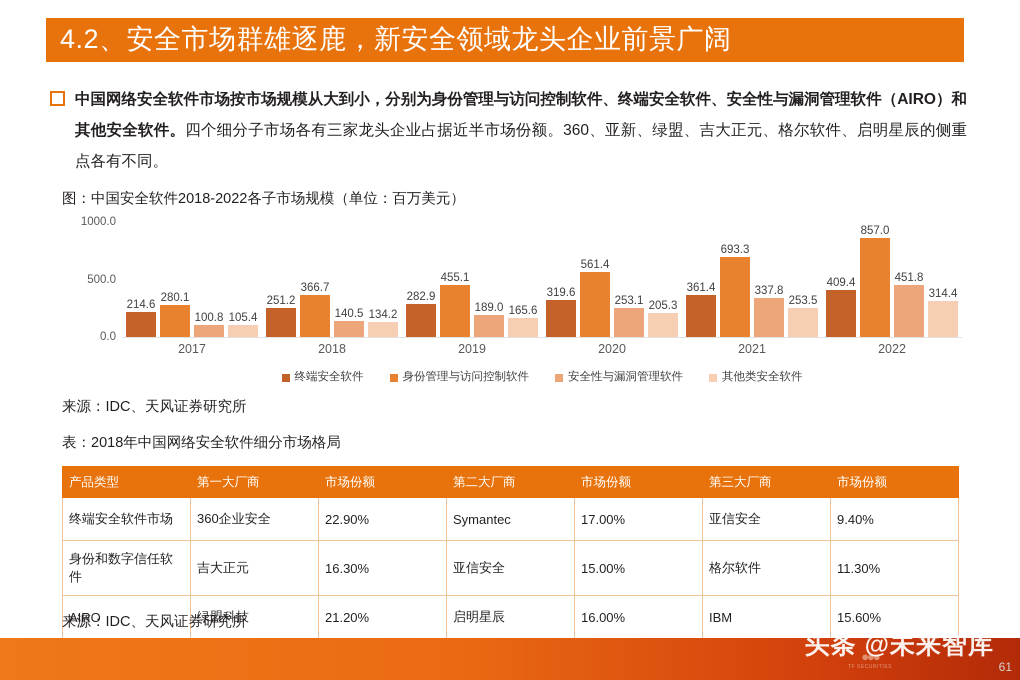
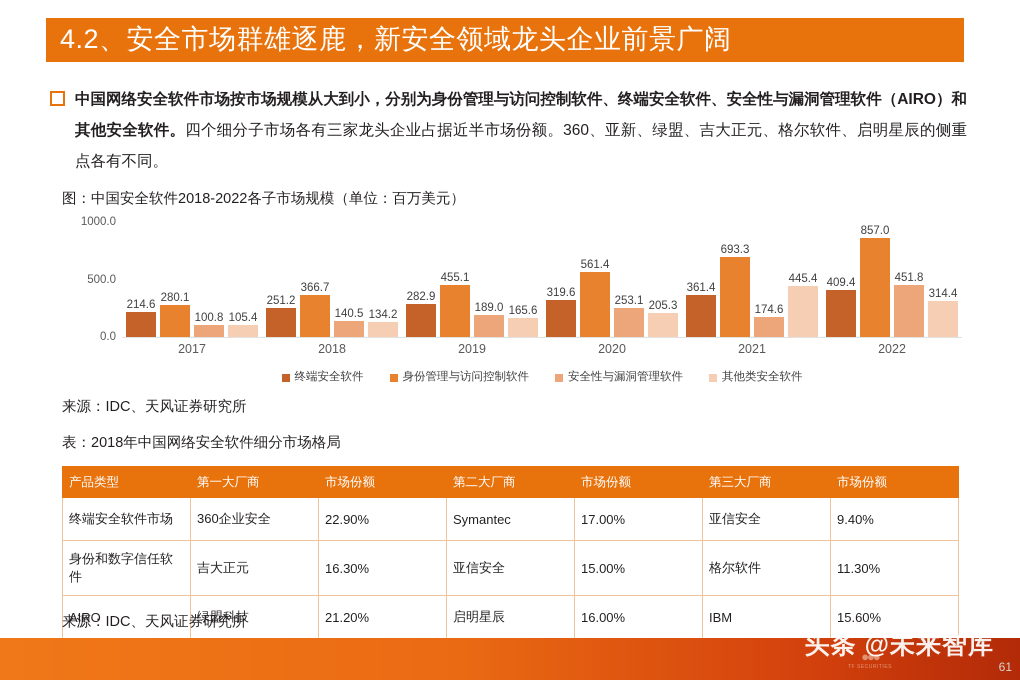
安全性与漏洞管理软件/2021: 337.8 -> 174.6
其他类安全软件/2021: 253.5 -> 445.4
